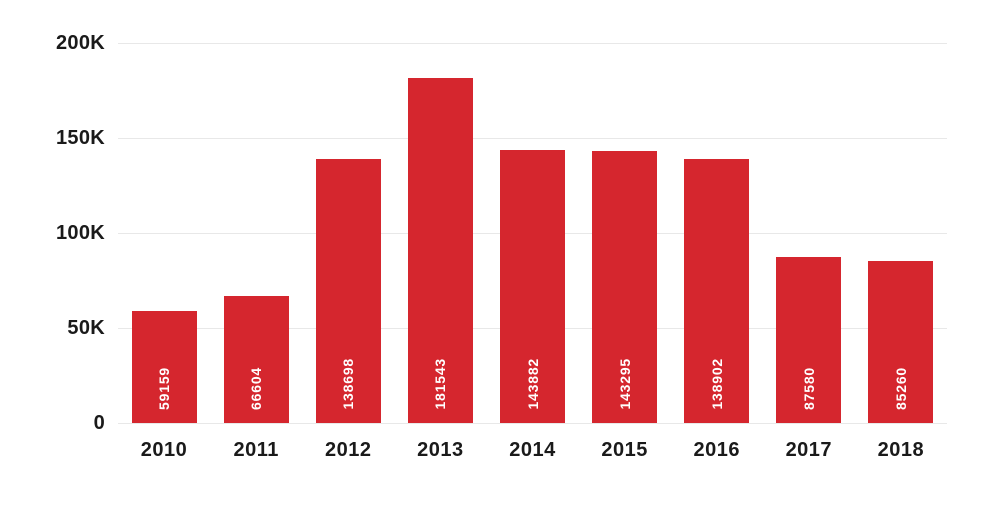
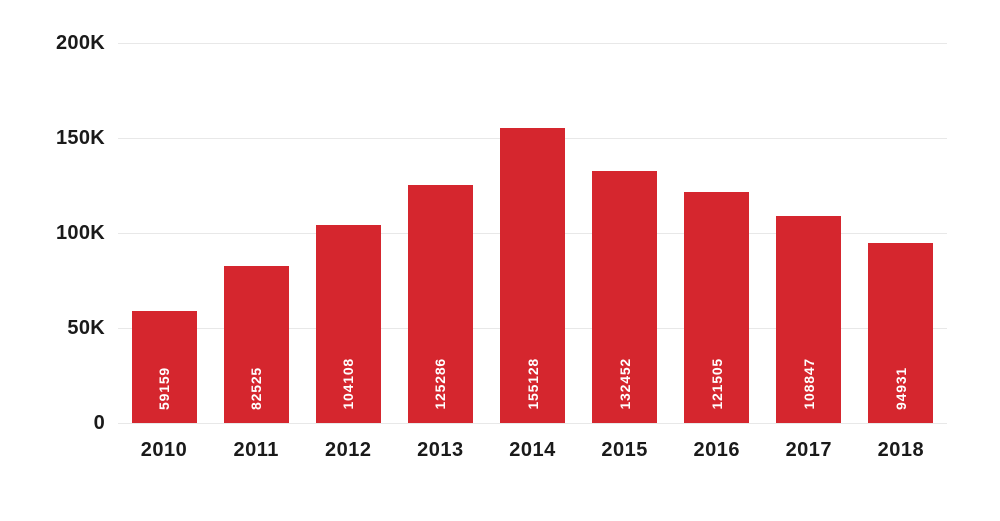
2011: 66604 -> 82525
2012: 138698 -> 104108
2013: 181543 -> 125286
2014: 143882 -> 155128
2015: 143295 -> 132452
2016: 138902 -> 121505
2017: 87580 -> 108847
2018: 85260 -> 94931
